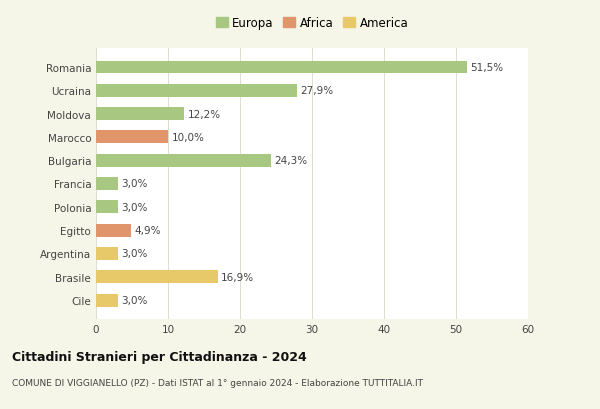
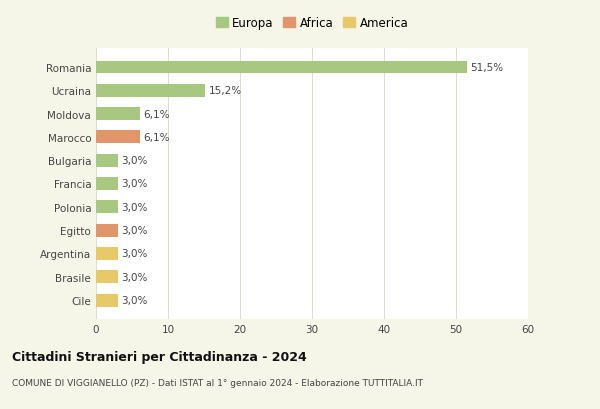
Ucraina: 27,9% -> 15,2%
Moldova: 12,2% -> 6,1%
Marocco: 10,0% -> 6,1%
Bulgaria: 24,3% -> 3,0%
Egitto: 4,9% -> 3,0%
Brasile: 16,9% -> 3,0%
